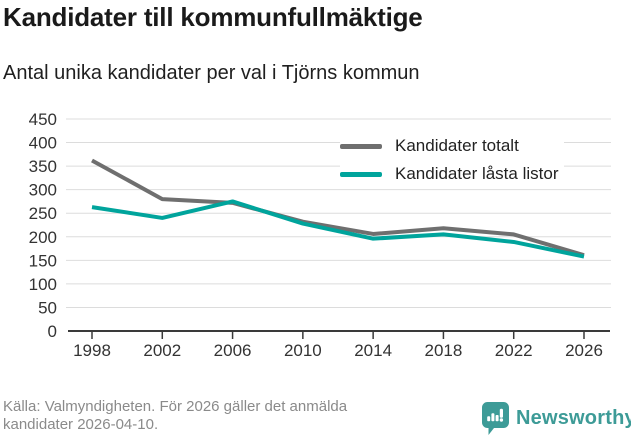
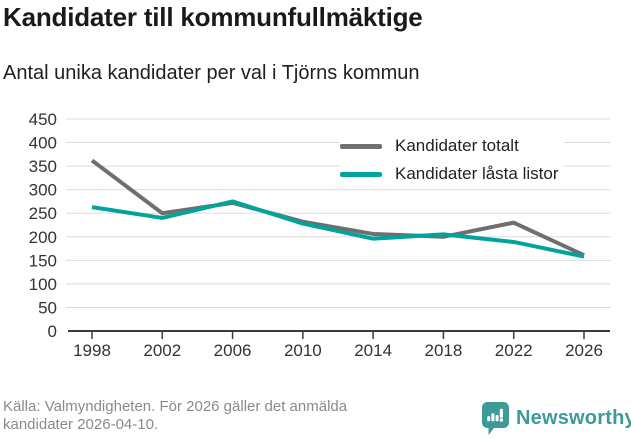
Kandidater totalt/2002: 280 -> 250
Kandidater totalt/2018: 220 -> 200
Kandidater totalt/2022: 200 -> 230
